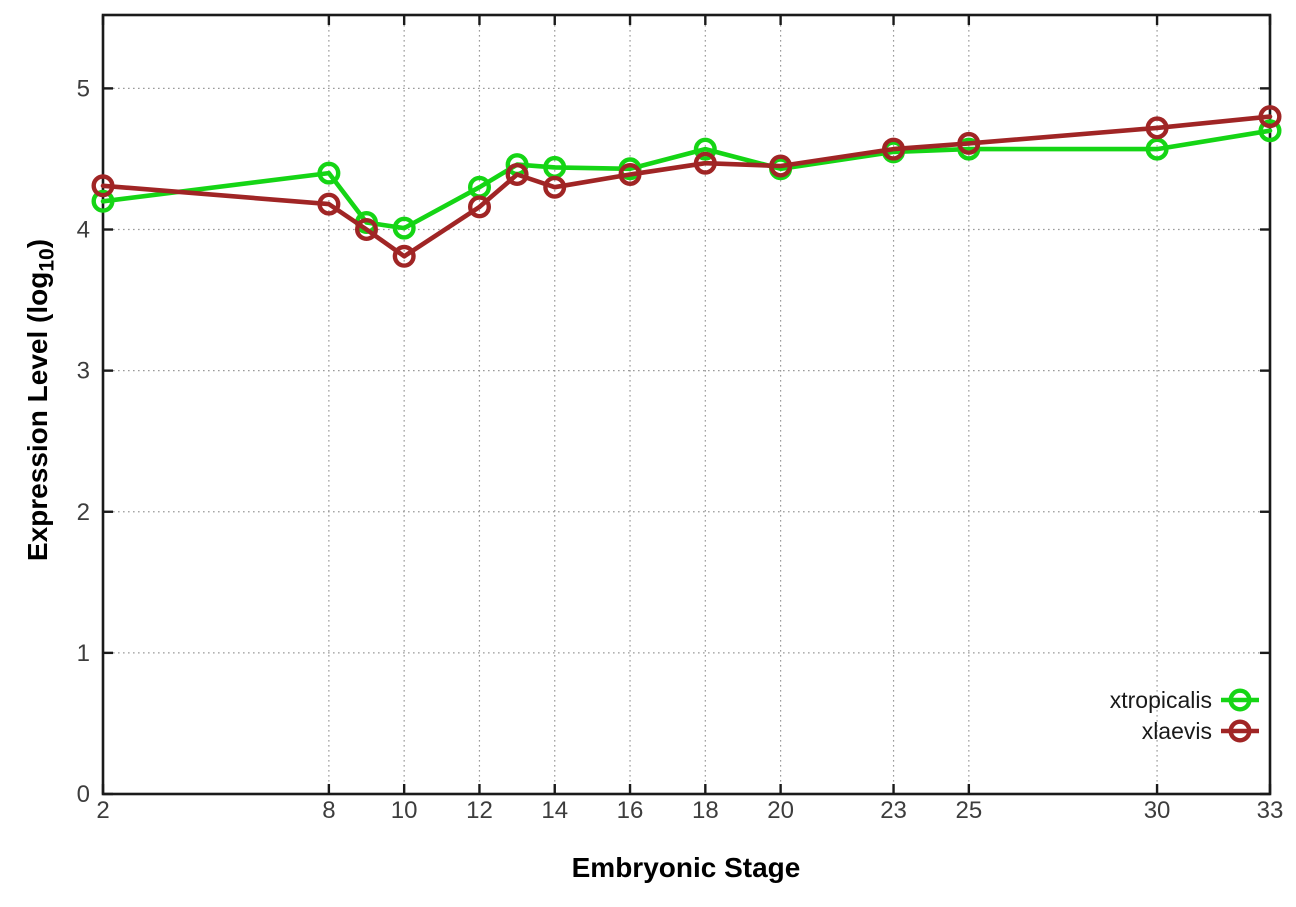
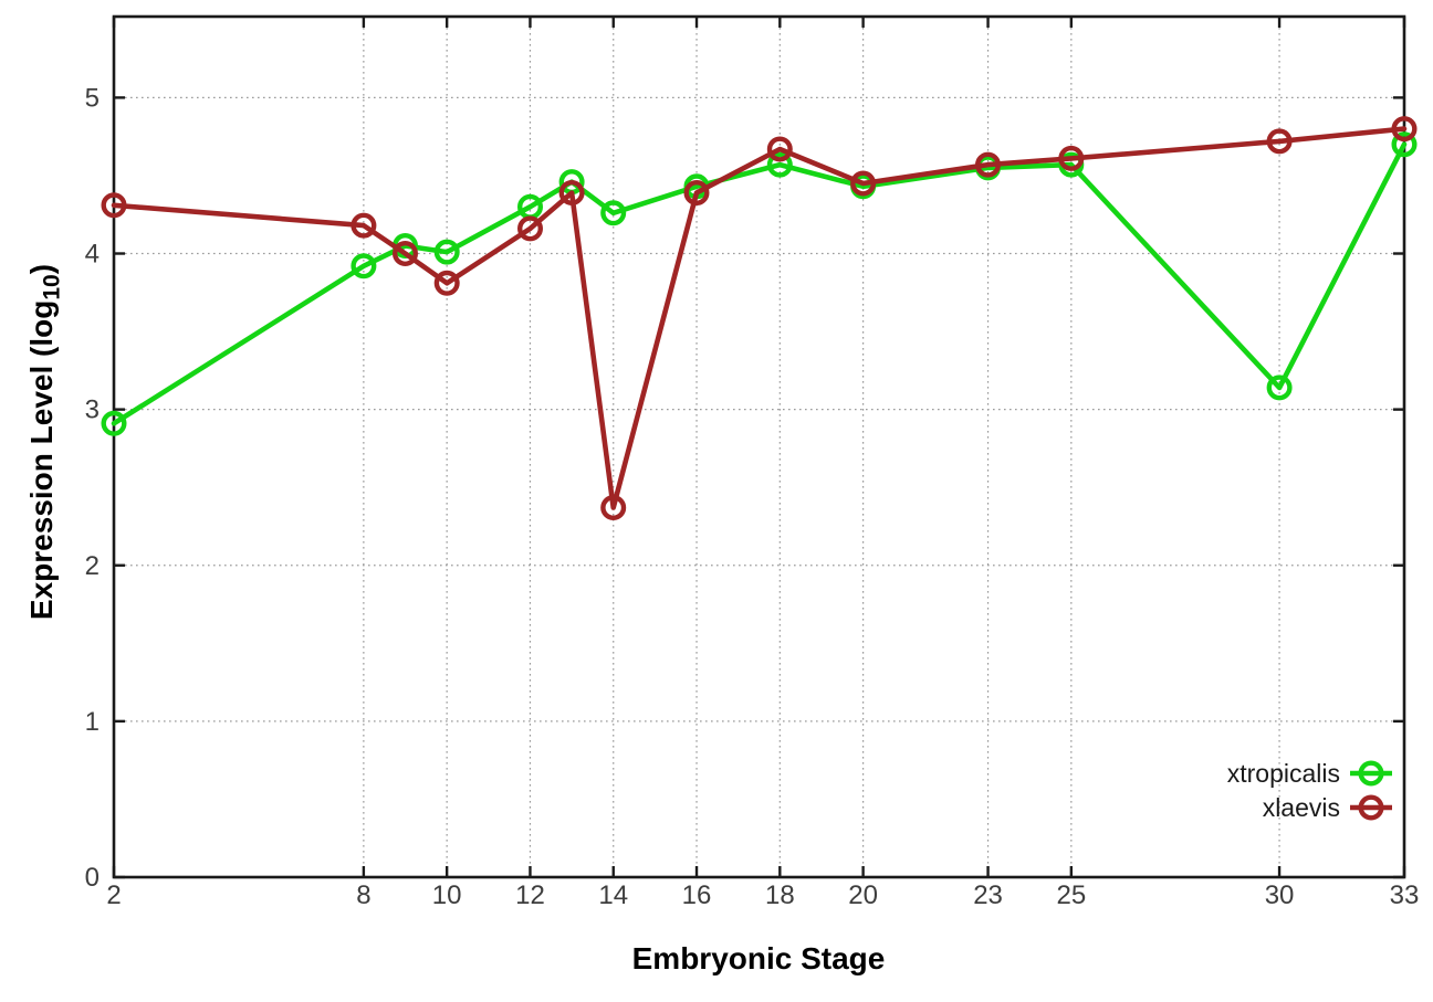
xtropicalis/2: 4.20 -> 2.91
xtropicalis/8: 4.40 -> 3.92
xtropicalis/14: 4.44 -> 4.26
xlaevis/14: 4.30 -> 2.37
xlaevis/18: 4.47 -> 4.67
xtropicalis/30: 4.57 -> 3.14
